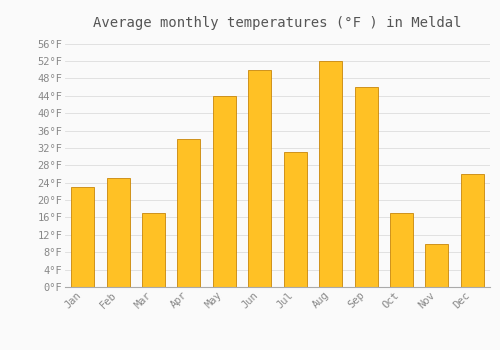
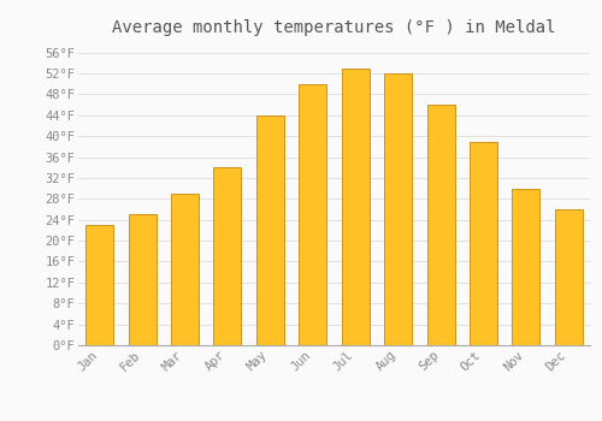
Mar: 17°F -> 29°F
Jul: 31°F -> 53°F
Oct: 17°F -> 39°F
Nov: 10°F -> 30°F
